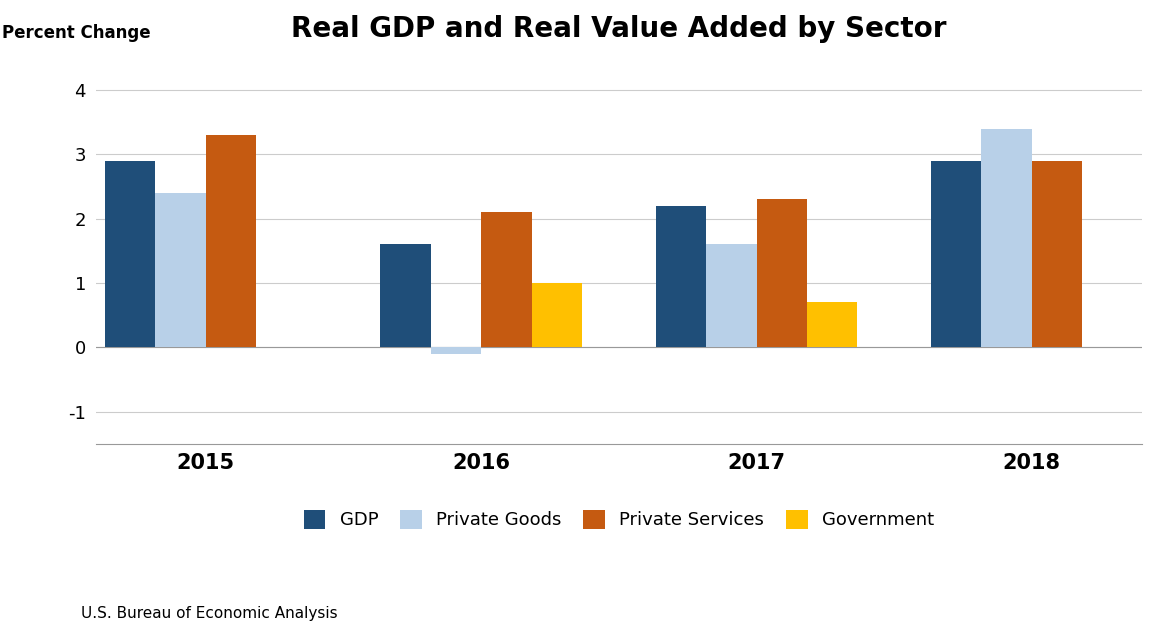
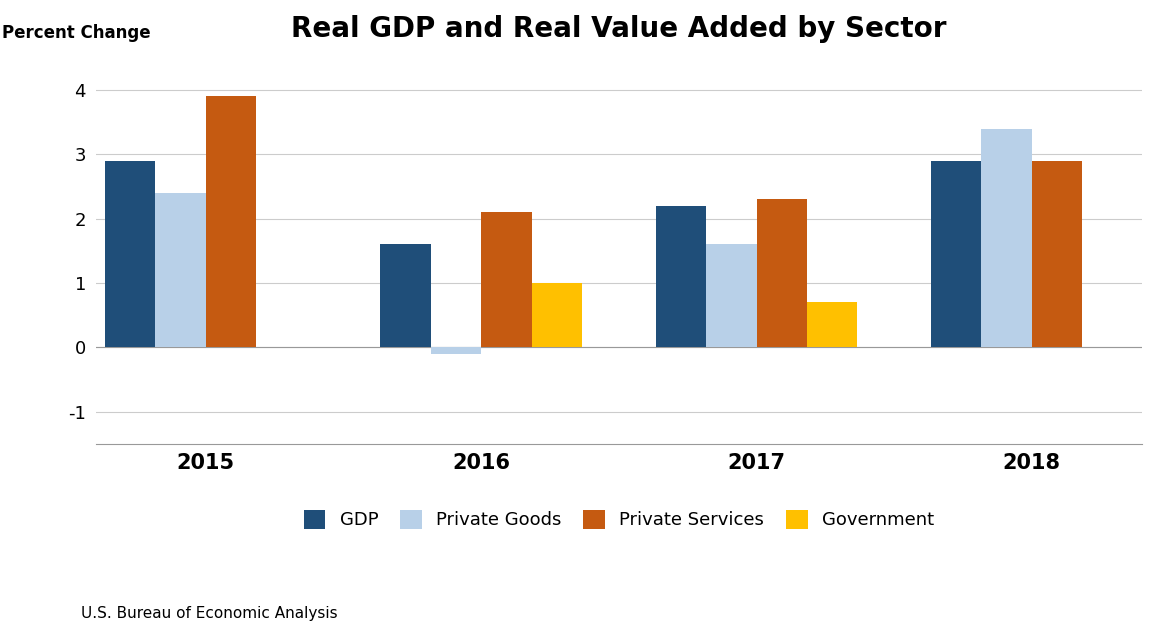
Private Services/2015: 3.3 -> 3.9
